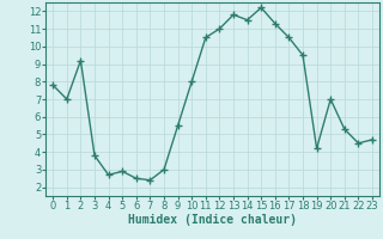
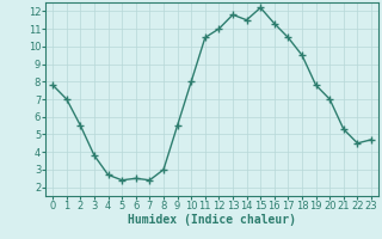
2: 9.2 -> 5.5
5: 2.9 -> 2.4
19: 4.2 -> 7.8
